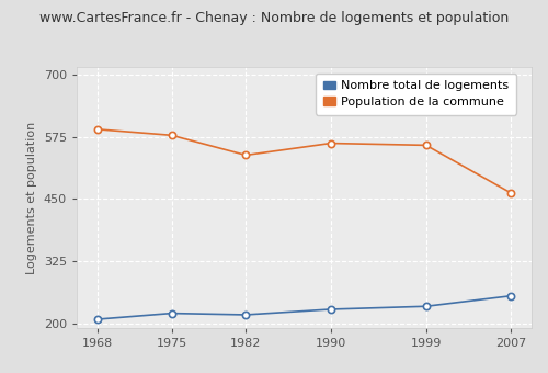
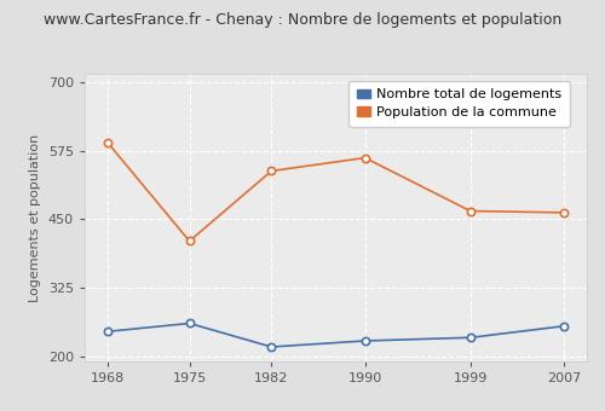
Nombre total de logements/1968: 208 -> 245
Nombre total de logements/1975: 220 -> 260
Population de la commune/1975: 578 -> 410
Population de la commune/1999: 558 -> 465
